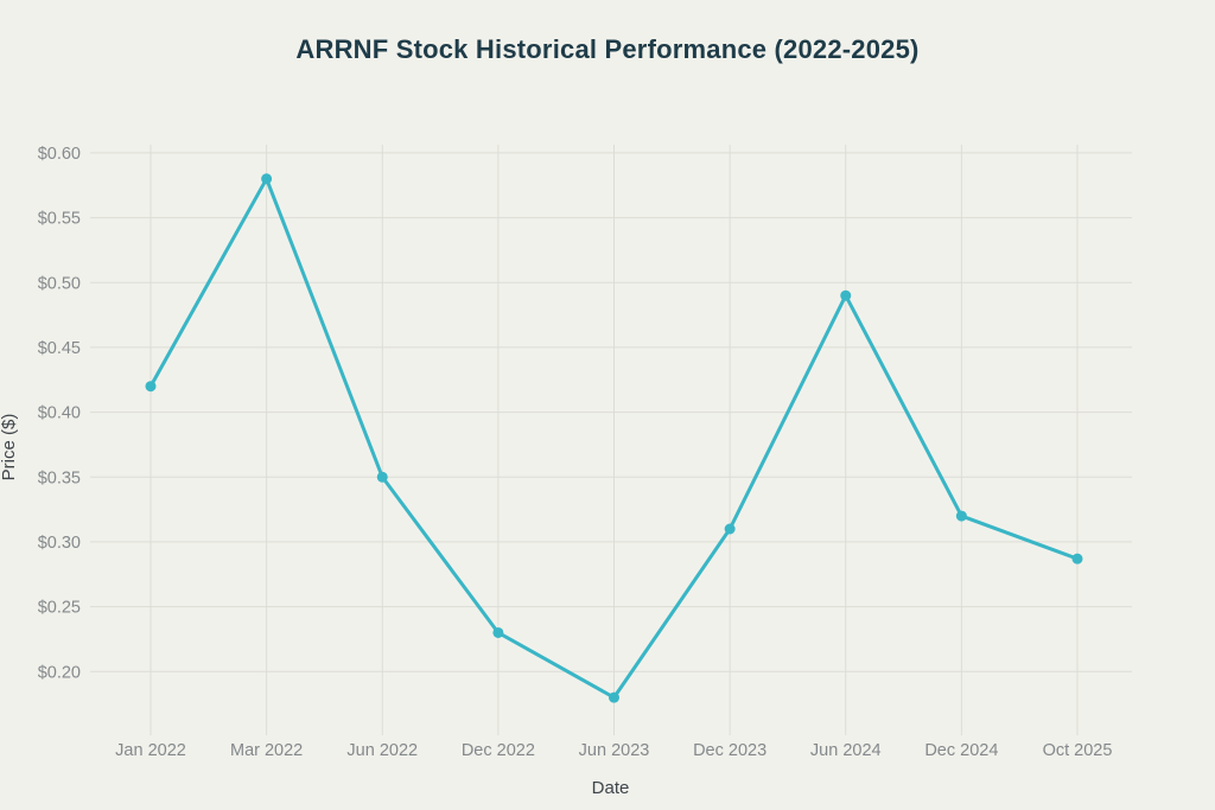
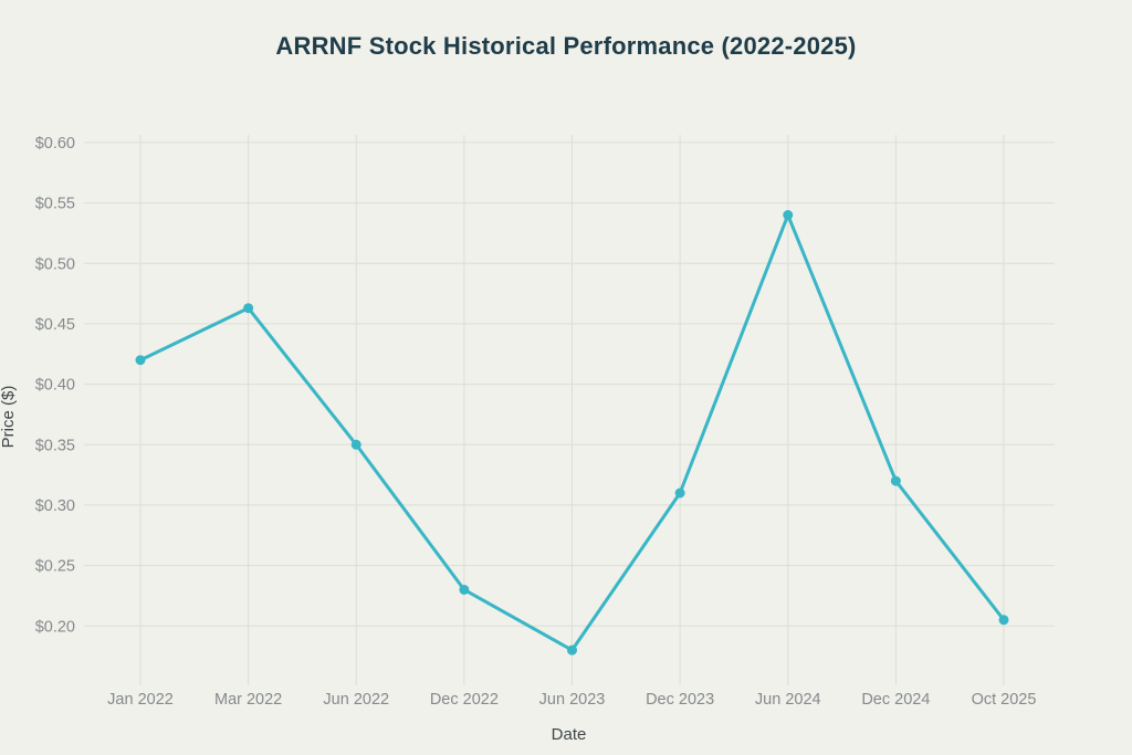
Mar 2022: $0.580 -> $0.463
Jun 2024: $0.490 -> $0.540
Oct 2025: $0.287 -> $0.205
